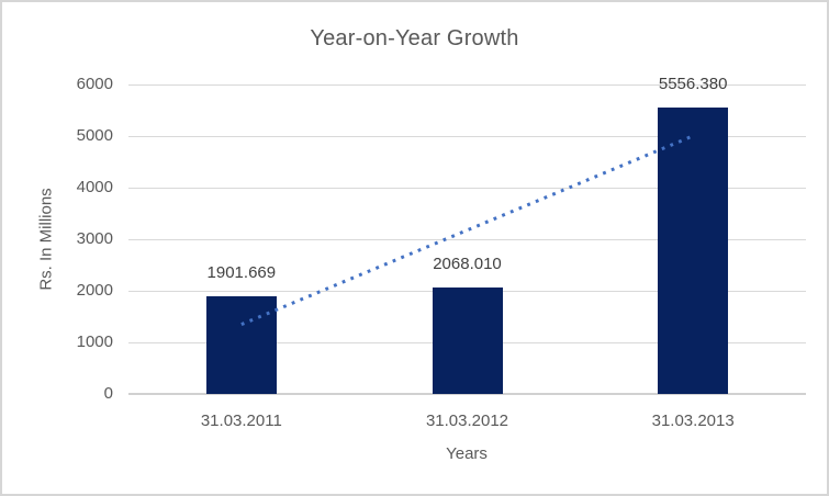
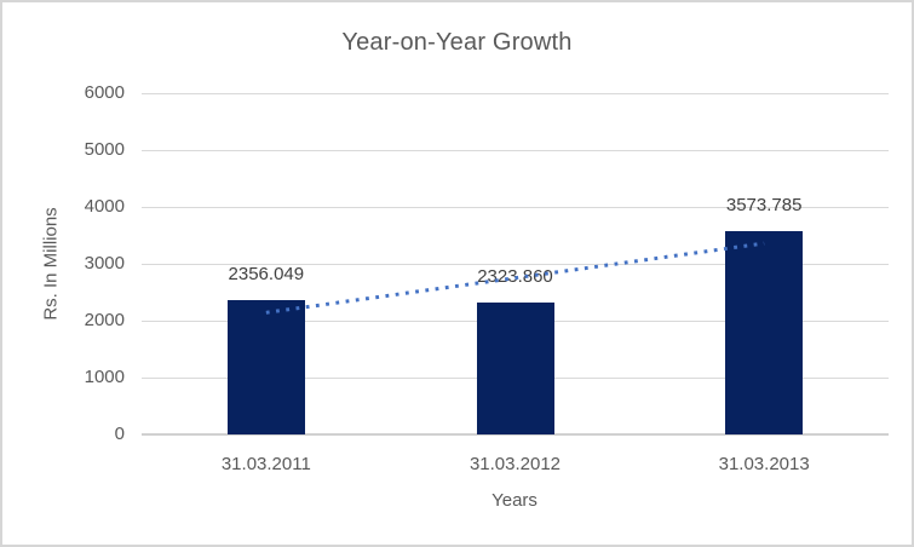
31.03.2011: 1901.669 -> 2356.049
31.03.2012: 2068.010 -> 2323.860
31.03.2013: 5556.380 -> 3573.785
